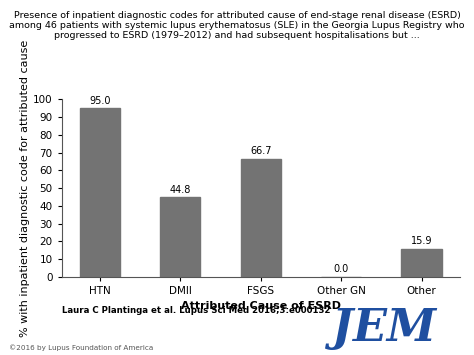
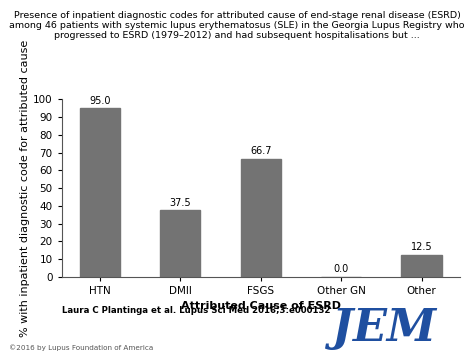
DMII: 44.8 -> 37.5
Other: 15.9 -> 12.5
